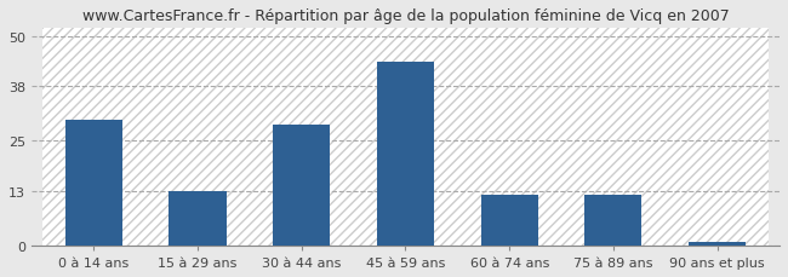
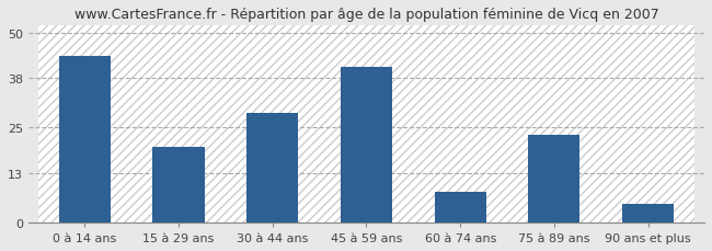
0 à 14 ans: 30 -> 44
15 à 29 ans: 13 -> 20
45 à 59 ans: 44 -> 41
60 à 74 ans: 12 -> 8
75 à 89 ans: 12 -> 23
90 ans et plus: 1 -> 5
